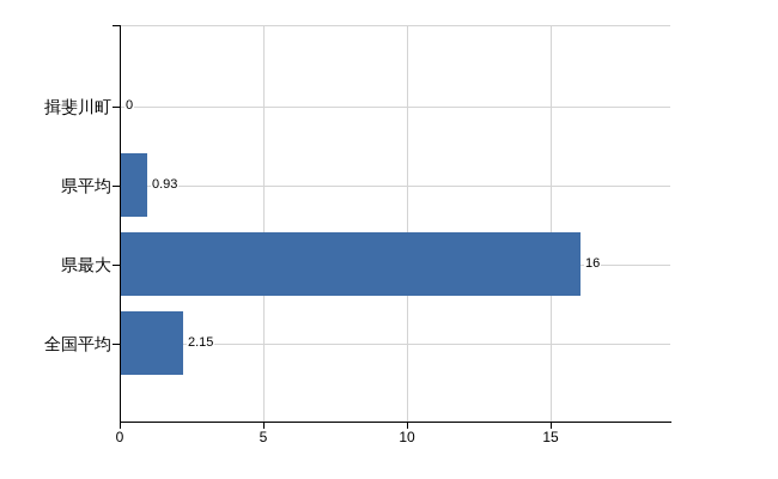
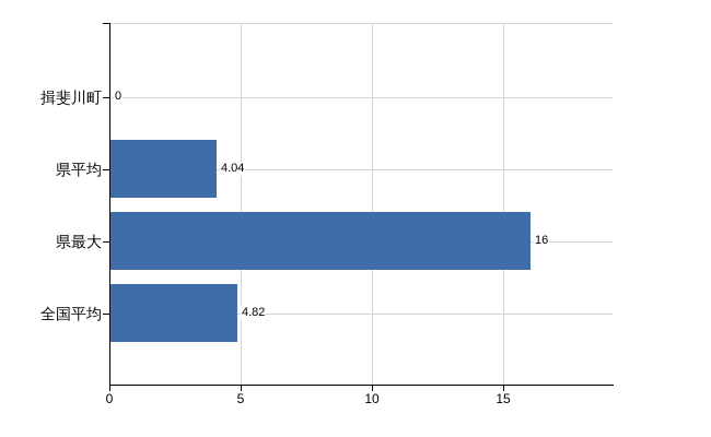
県平均: 0.93 -> 4.04
全国平均: 2.15 -> 4.82
